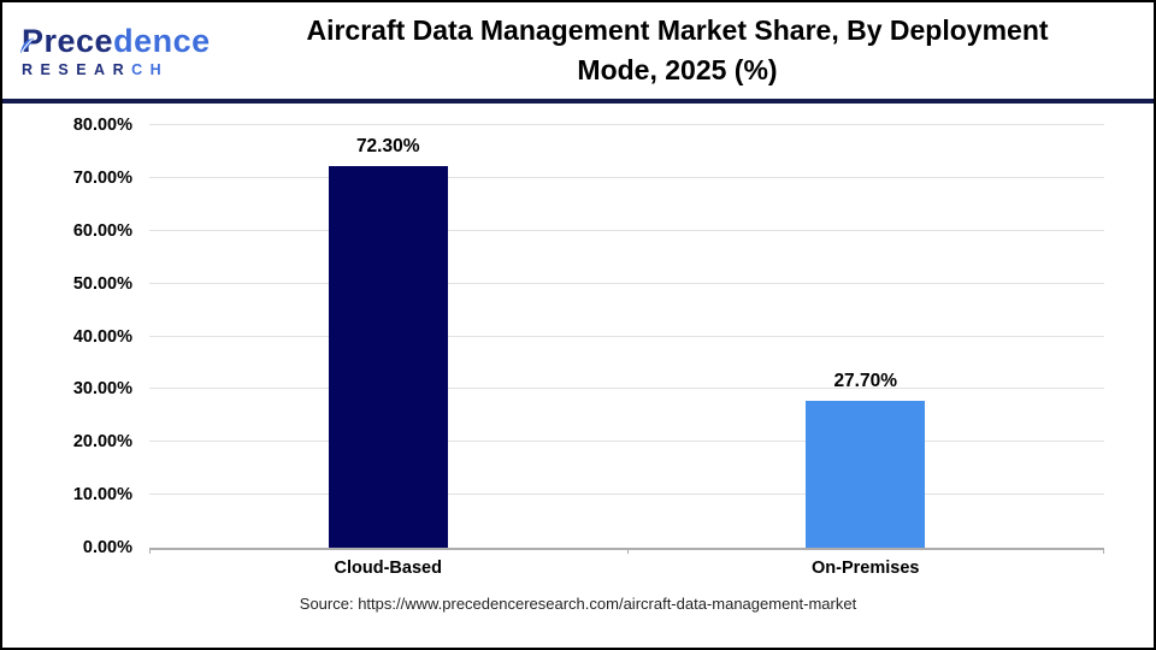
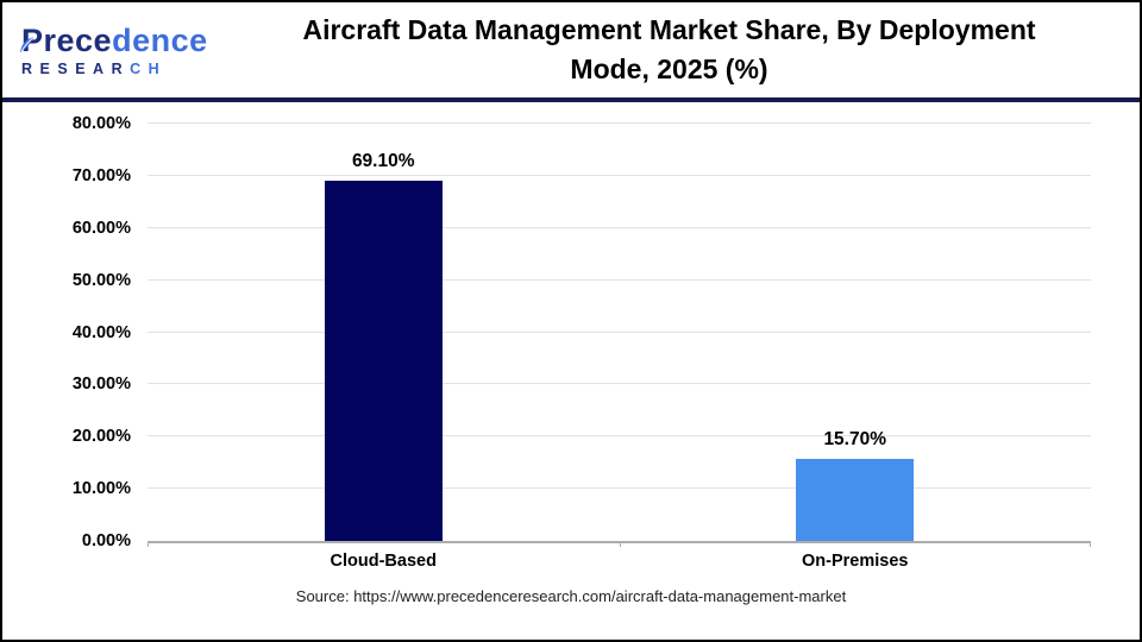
Cloud-Based: 72.30% -> 69.10%
On-Premises: 27.70% -> 15.70%
